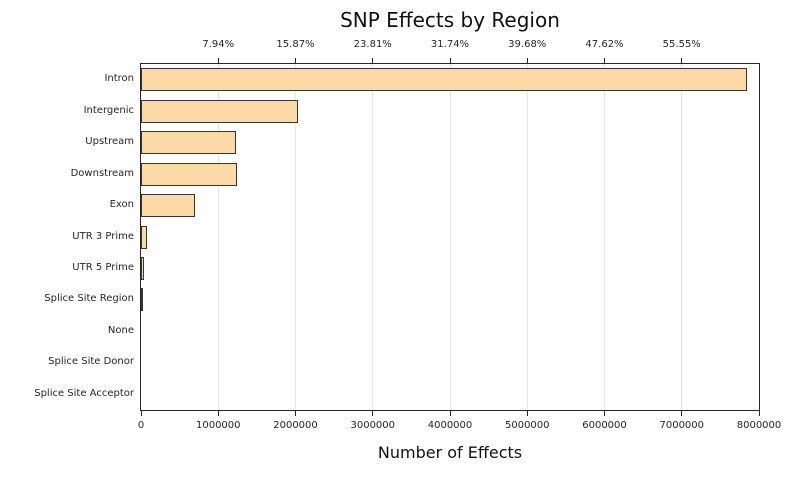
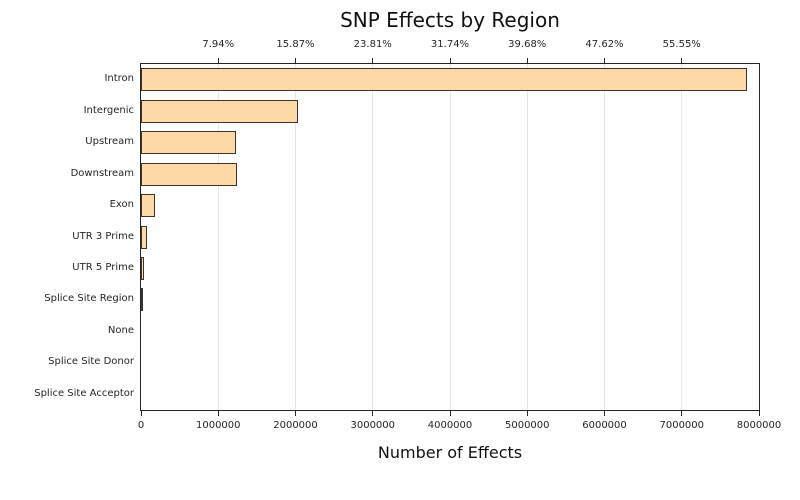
Exon: 700000 -> 200000
